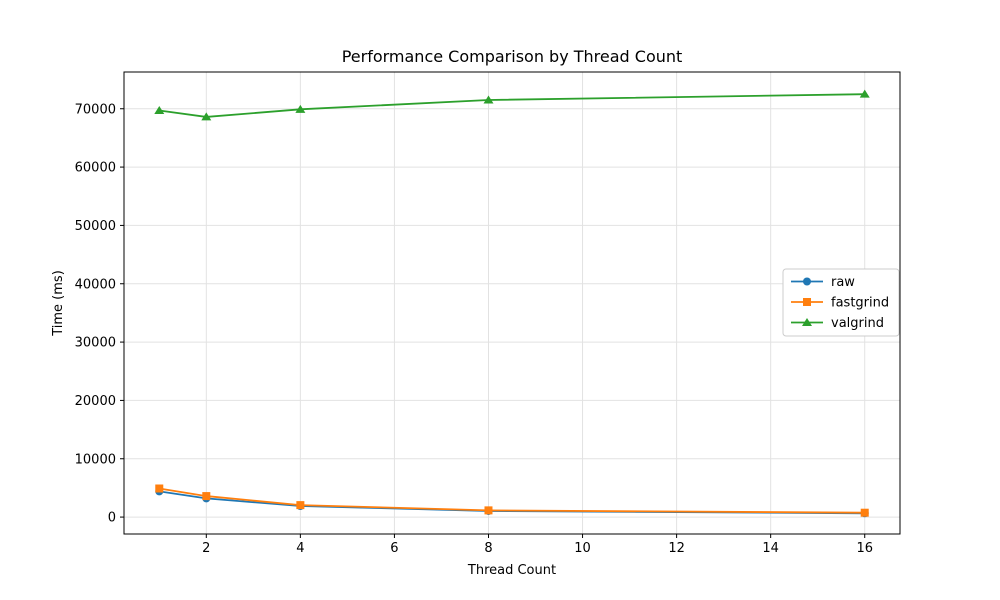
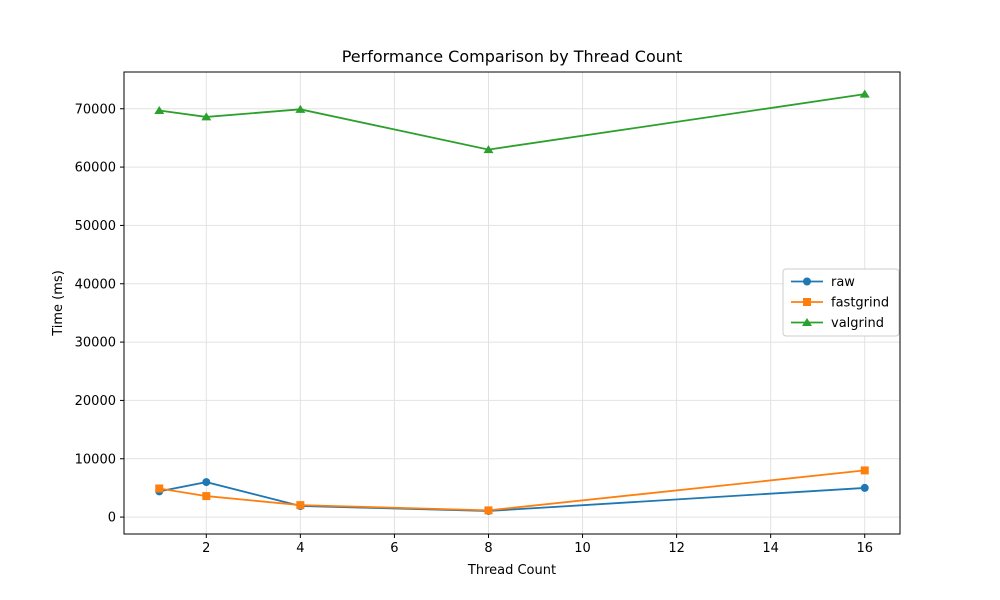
raw/2: 3000 -> 6000
valgrind/8: 72000 -> 63000
raw/16: 1000 -> 5000
fastgrind/16: 1000 -> 8000
